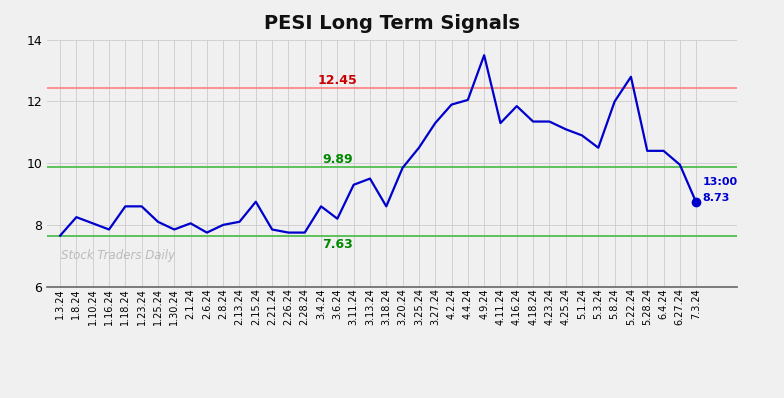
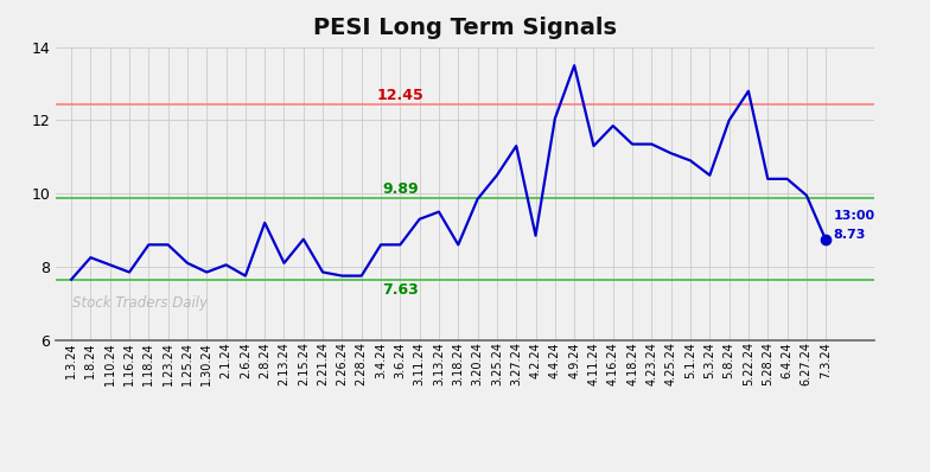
2.8.24: 8.00 -> 9.20
3.6.24: 8.20 -> 8.60
4.2.24: 11.90 -> 8.85
